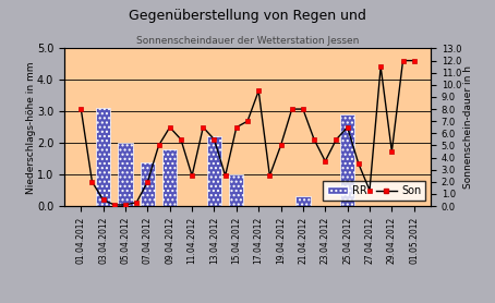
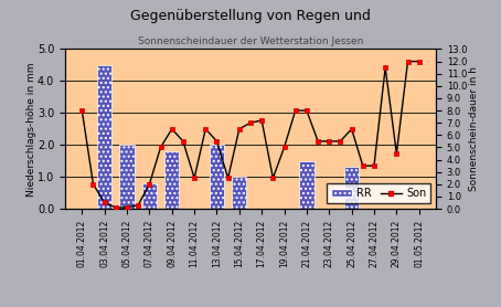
RR/03.04.2012: 3.1 -> 4.5
RR/07.04.2012: 1.4 -> 0.8
RR/13.04.2012: 2.2 -> 2.0
Son/17.04.2012: 9.5 -> 7.2
RR/21.04.2012: 0.3 -> 1.5
Son/23.04.2012: 3.7 -> 5.5
RR/25.04.2012: 2.9 -> 1.3
Son/27.04.2012: 1.3 -> 3.5
